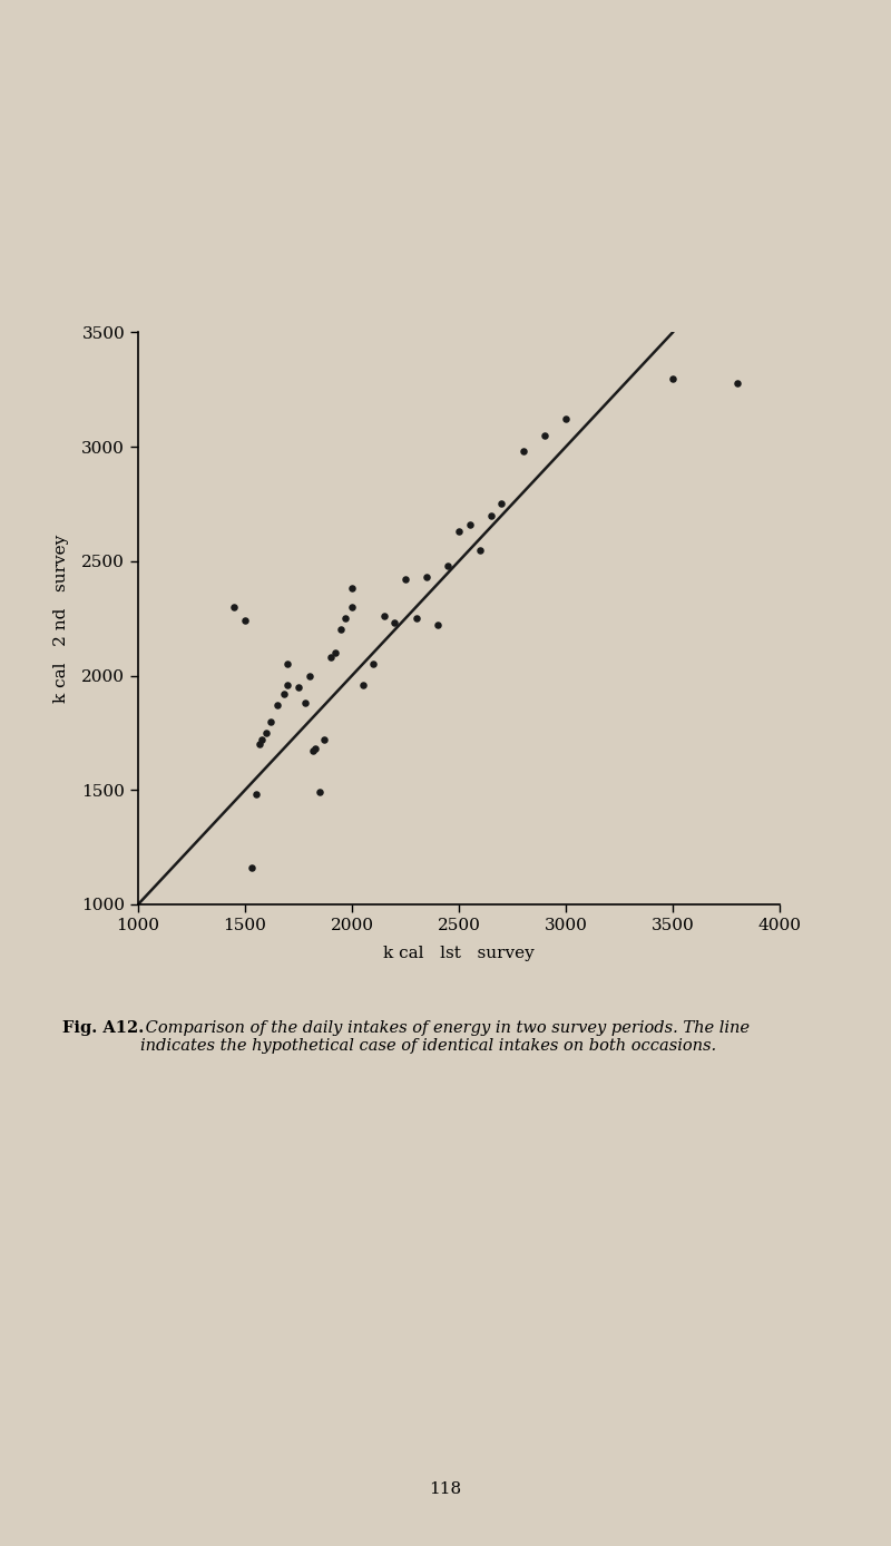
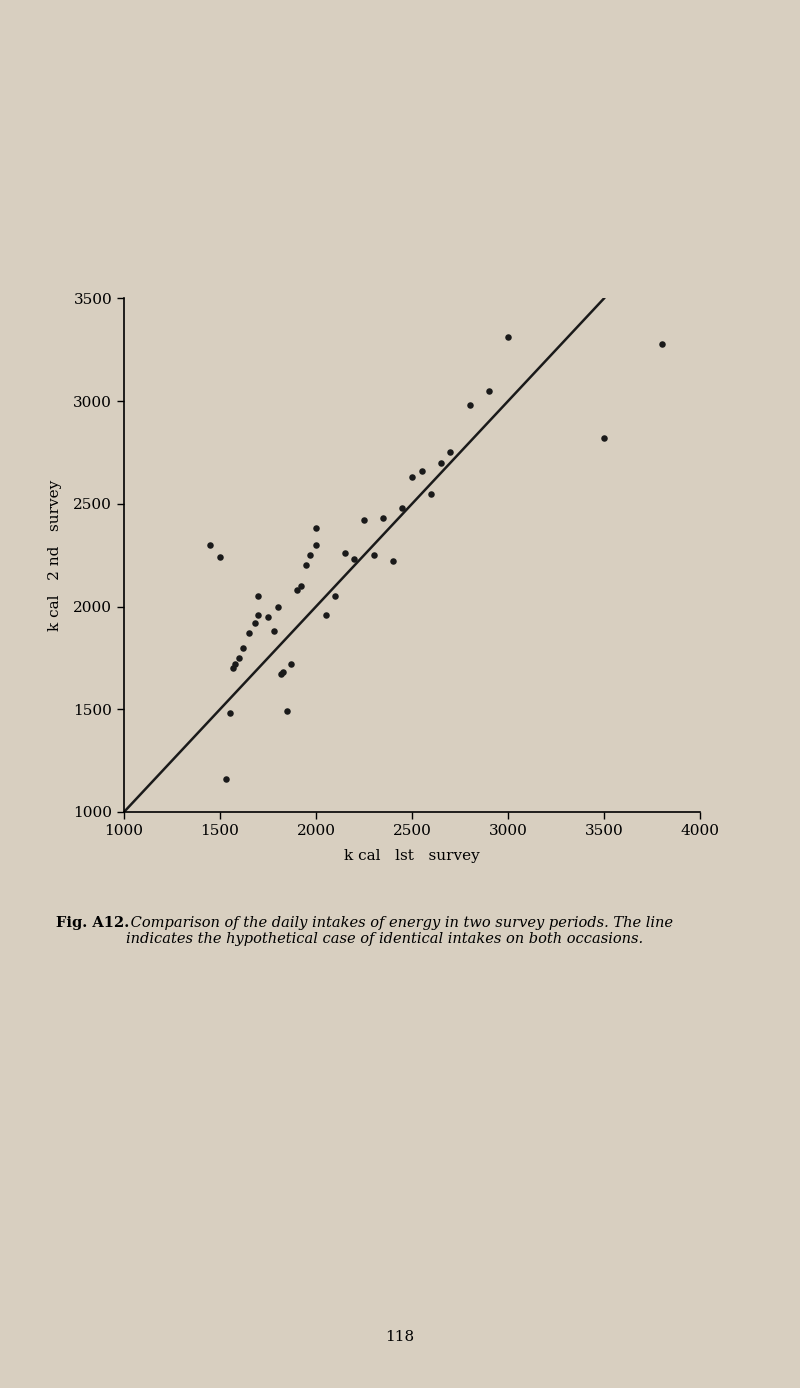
3000: 3120 -> 3310
3500: 3300 -> 2820
